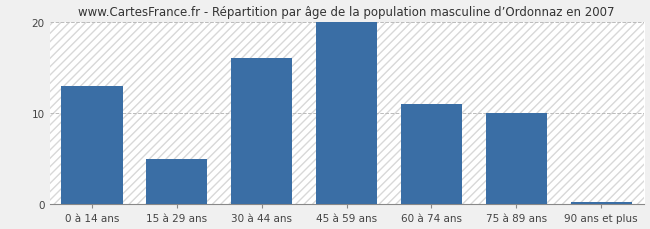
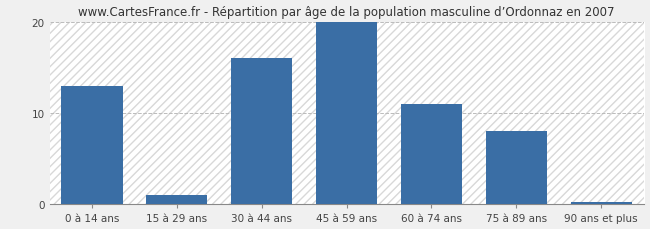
15 à 29 ans: 5.0 -> 1.0
75 à 89 ans: 10.0 -> 8.0
